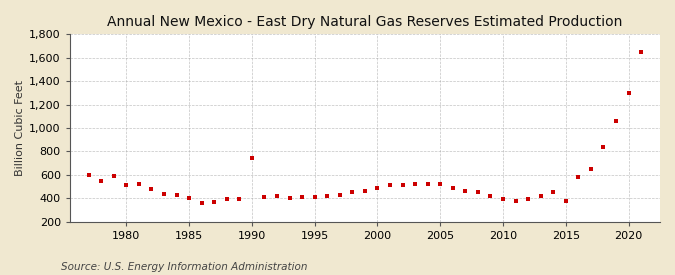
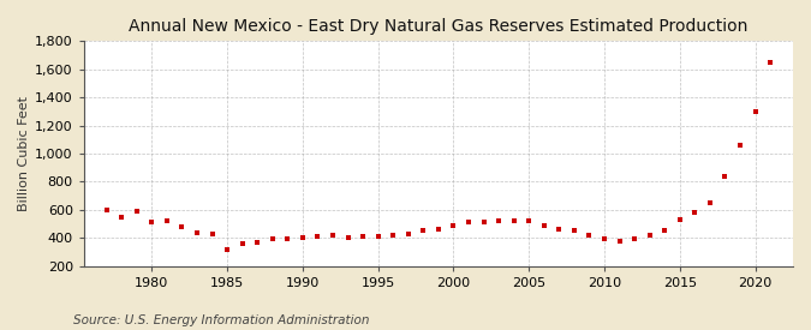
1985: 400 -> 320
1990: 740 -> 400
2015: 380 -> 530
